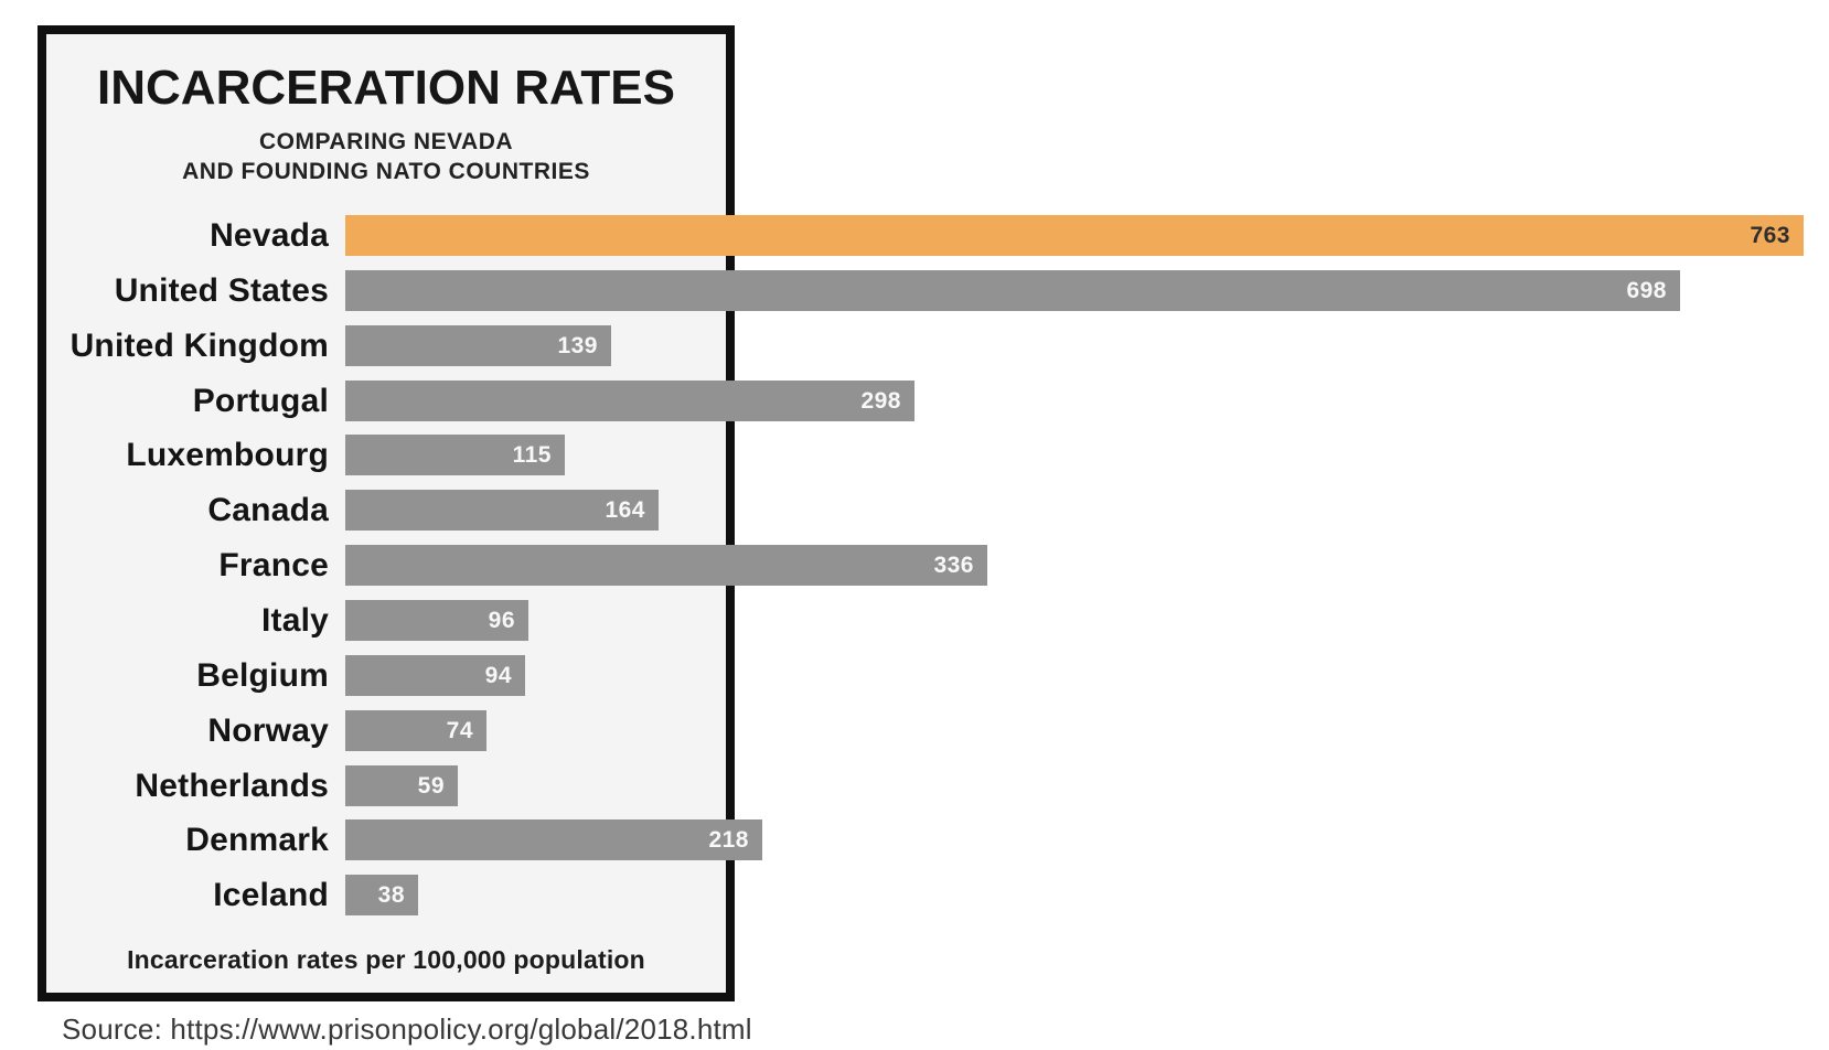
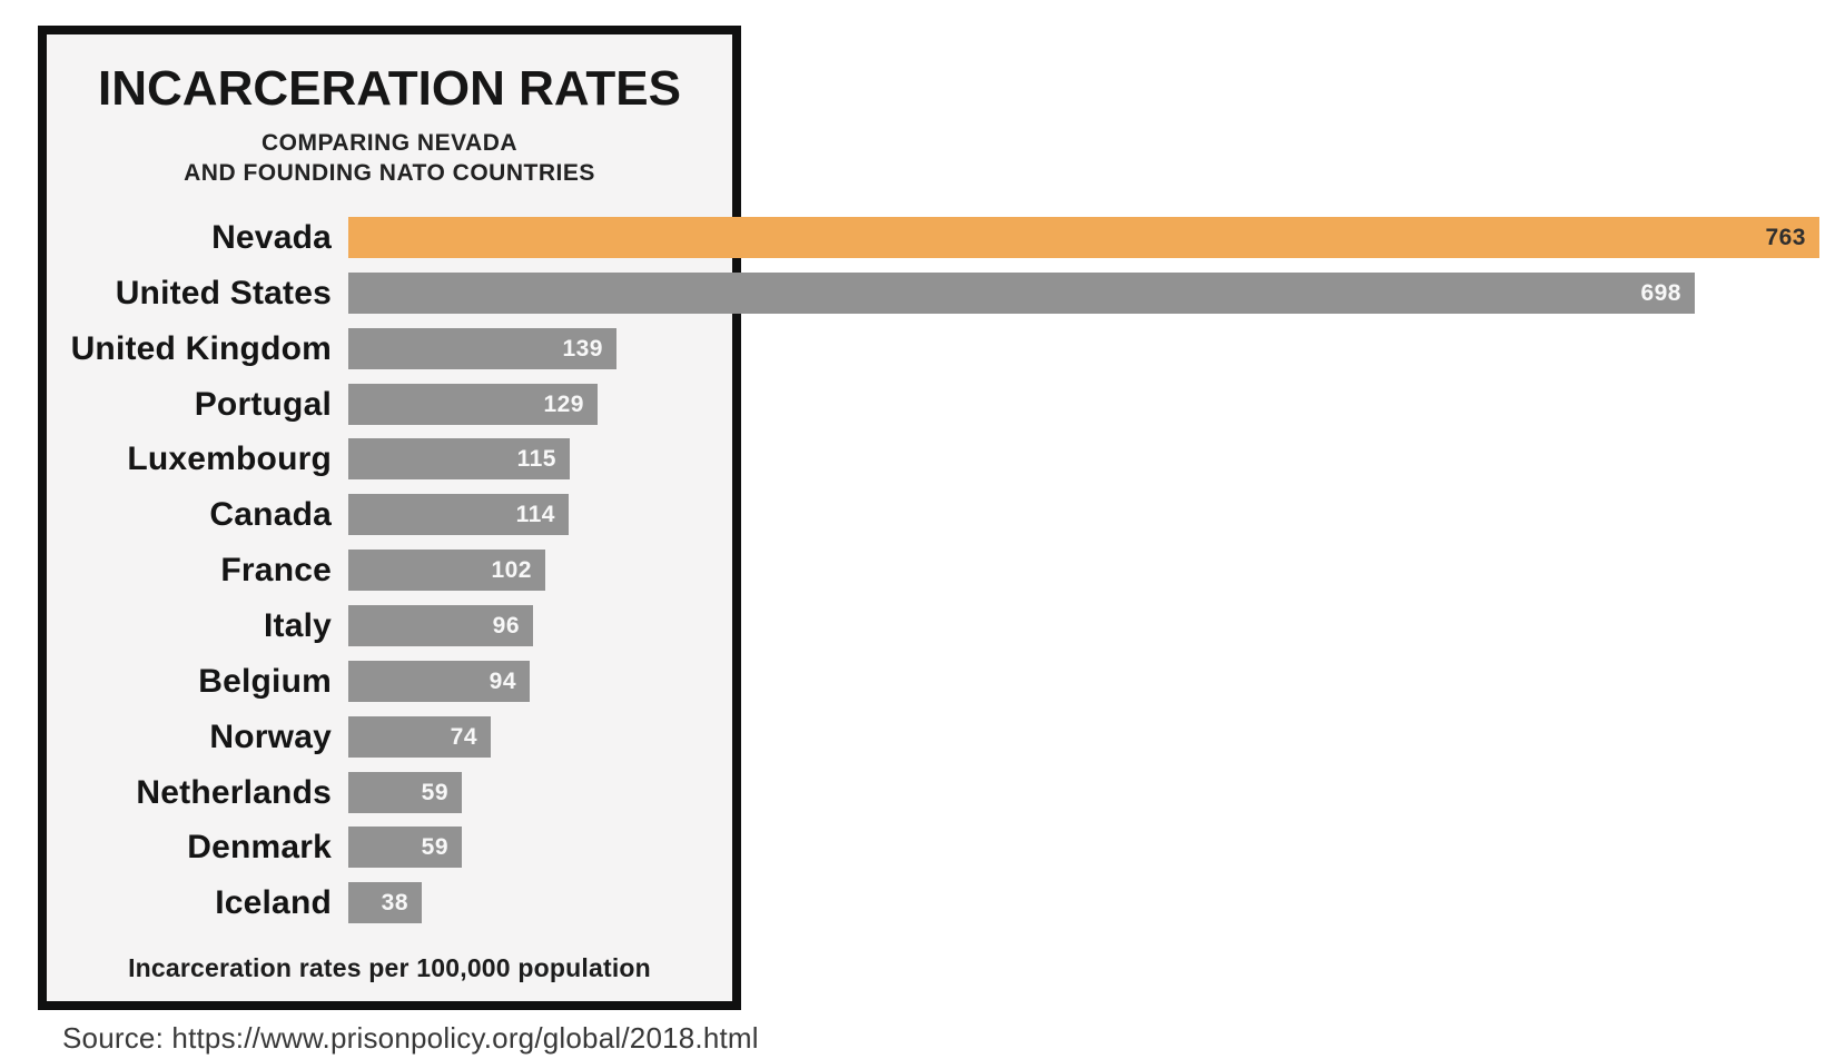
Portugal: 298 -> 129
Canada: 164 -> 114
France: 336 -> 102
Denmark: 218 -> 59
